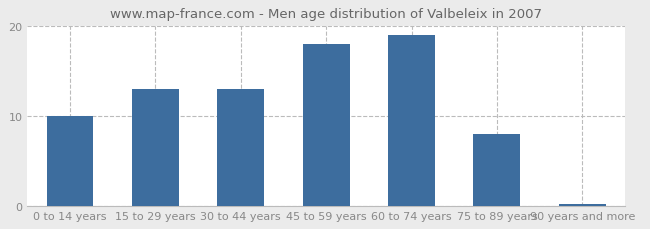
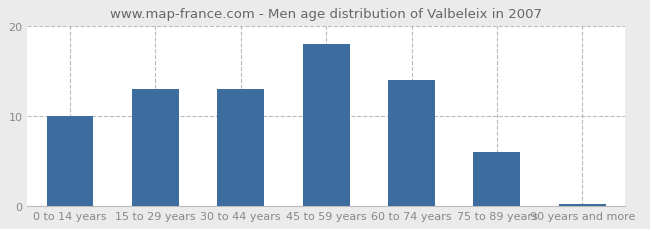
60 to 74 years: 19.0 -> 14.0
75 to 89 years: 8.0 -> 6.0
